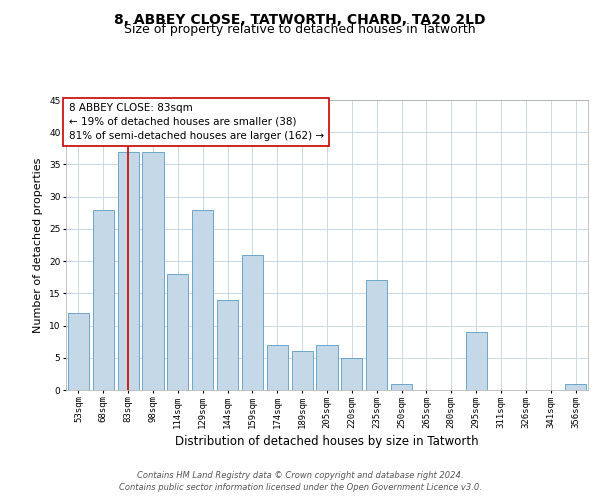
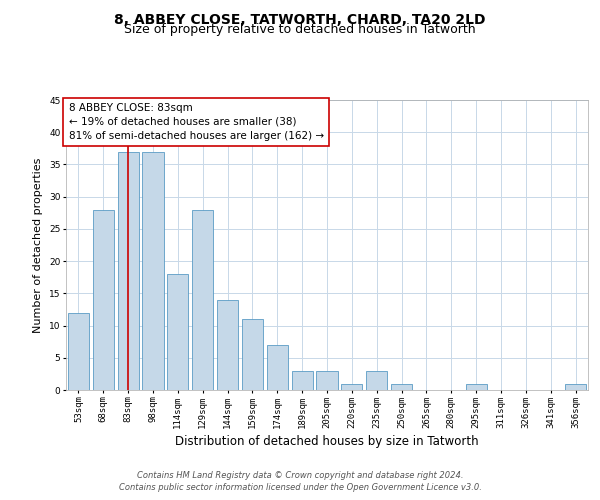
159sqm: 21 -> 11
189sqm: 6 -> 3
205sqm: 7 -> 3
220sqm: 5 -> 1
235sqm: 17 -> 3
295sqm: 9 -> 1
